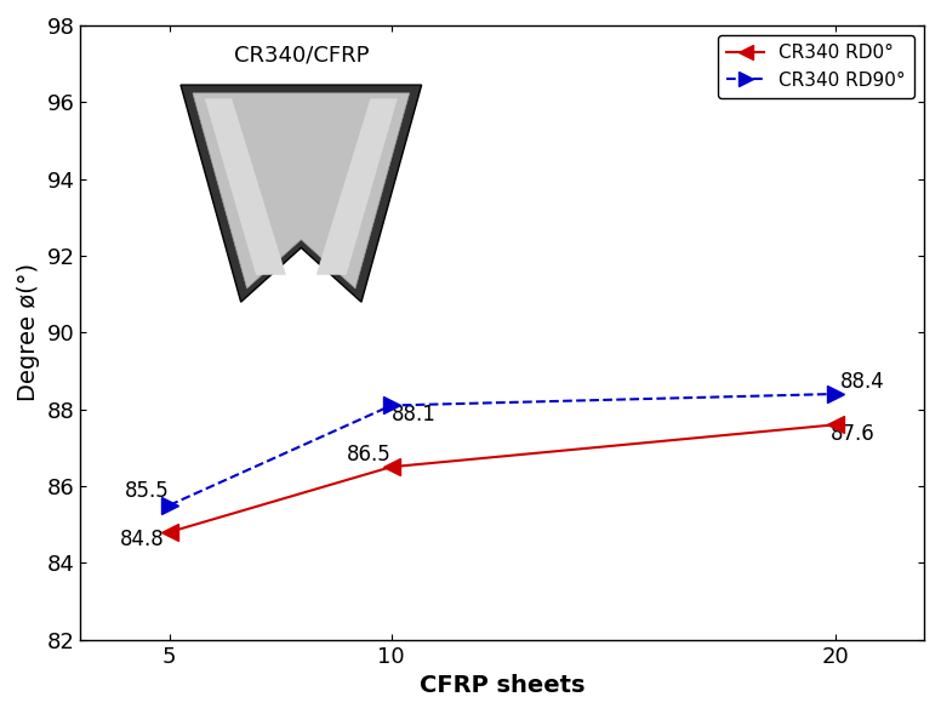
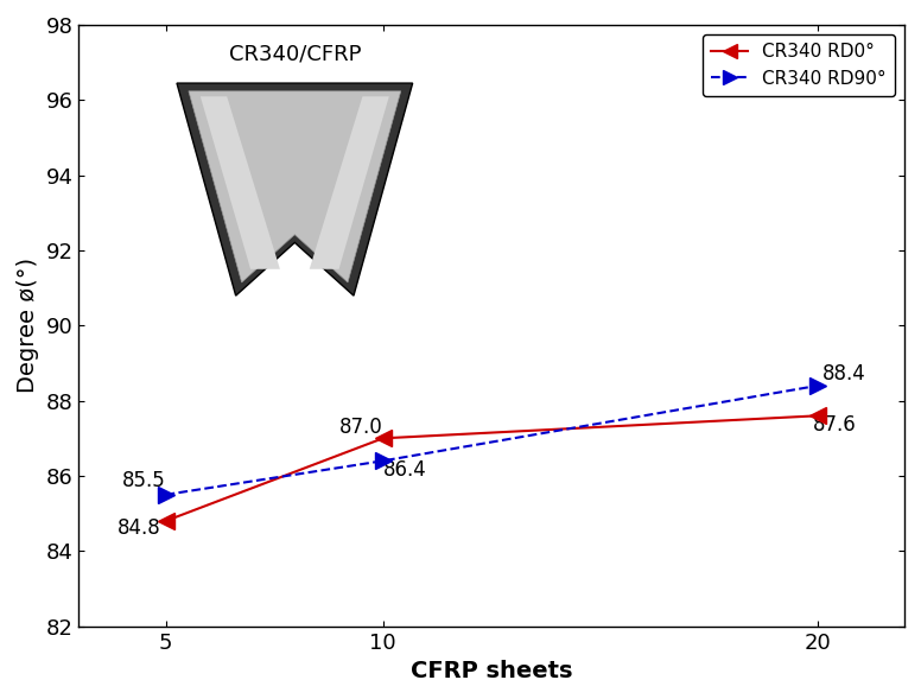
CR340 RD0°/10: 86.5 -> 87.0
CR340 RD90°/10: 88.1 -> 86.4
